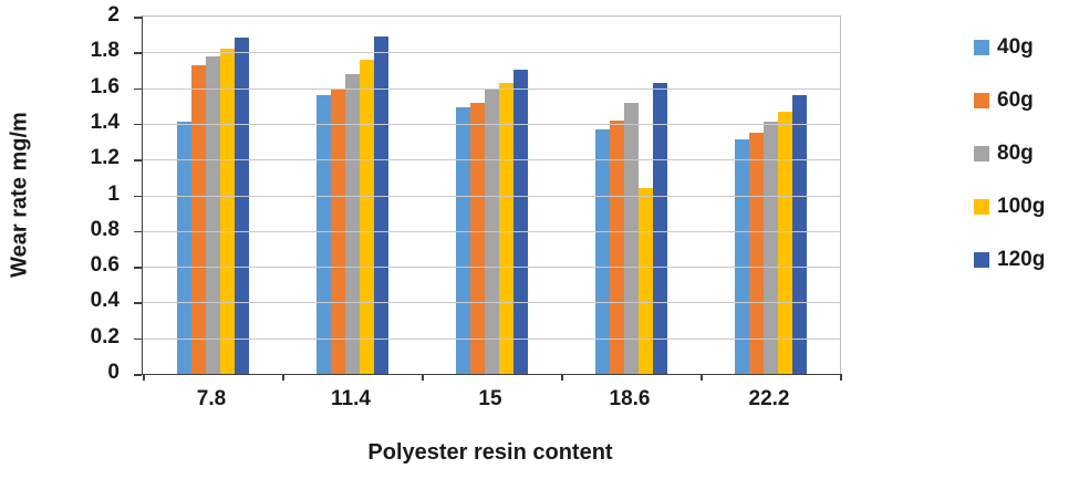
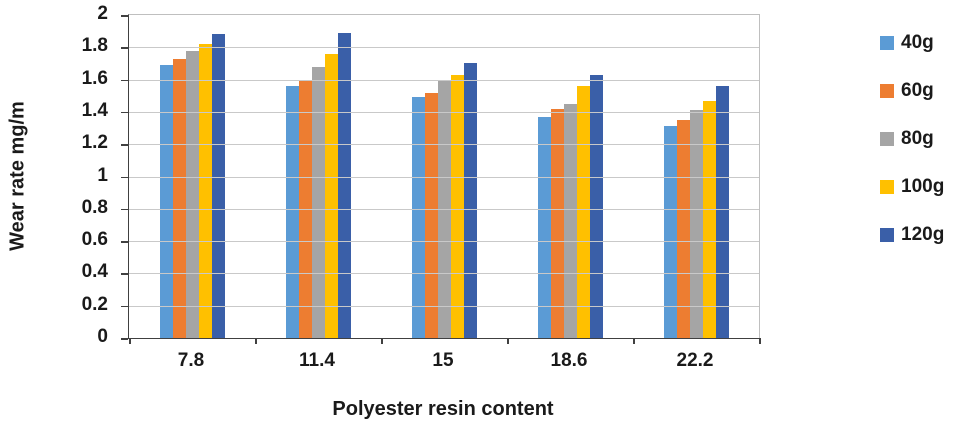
40g/7.8: 1.41 -> 1.69
80g/18.6: 1.52 -> 1.45
100g/18.6: 1.04 -> 1.56
